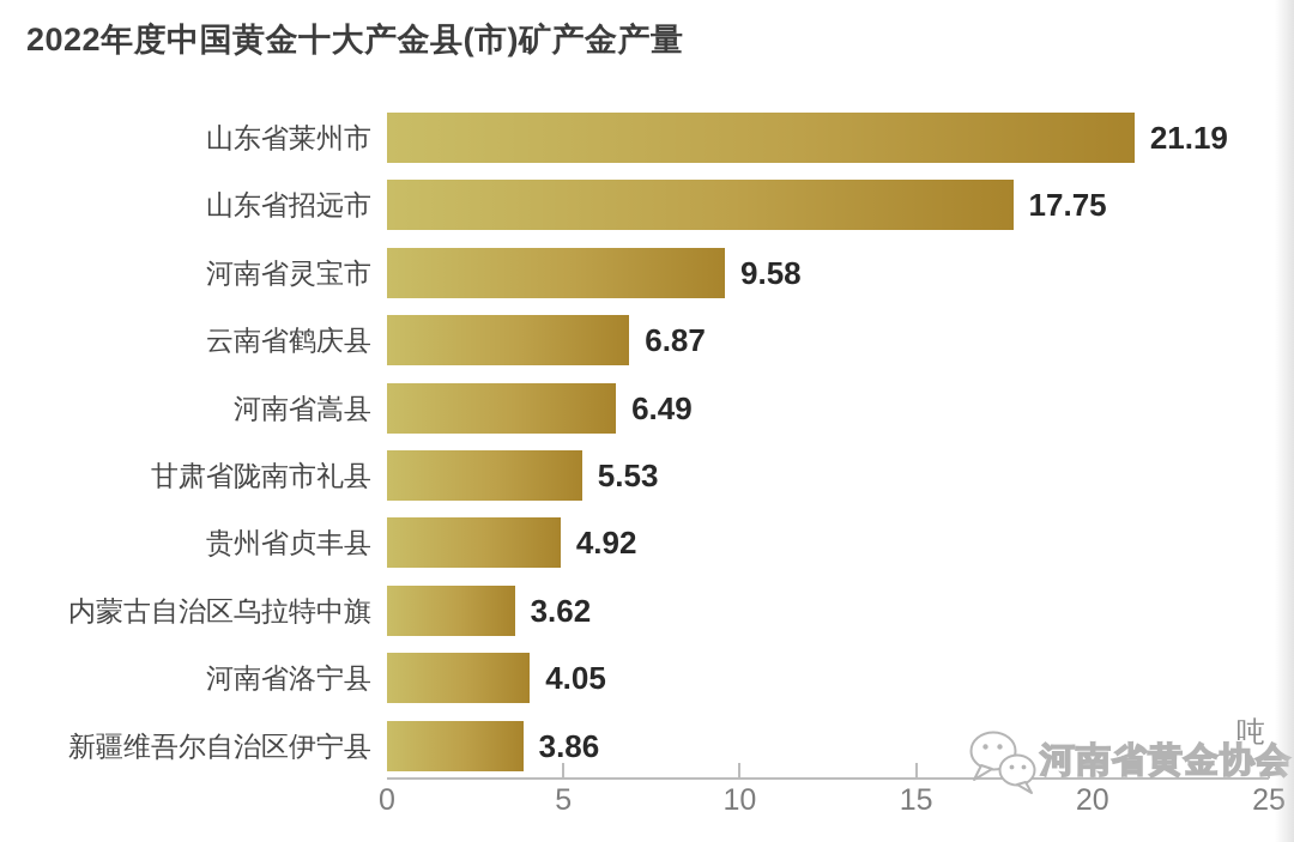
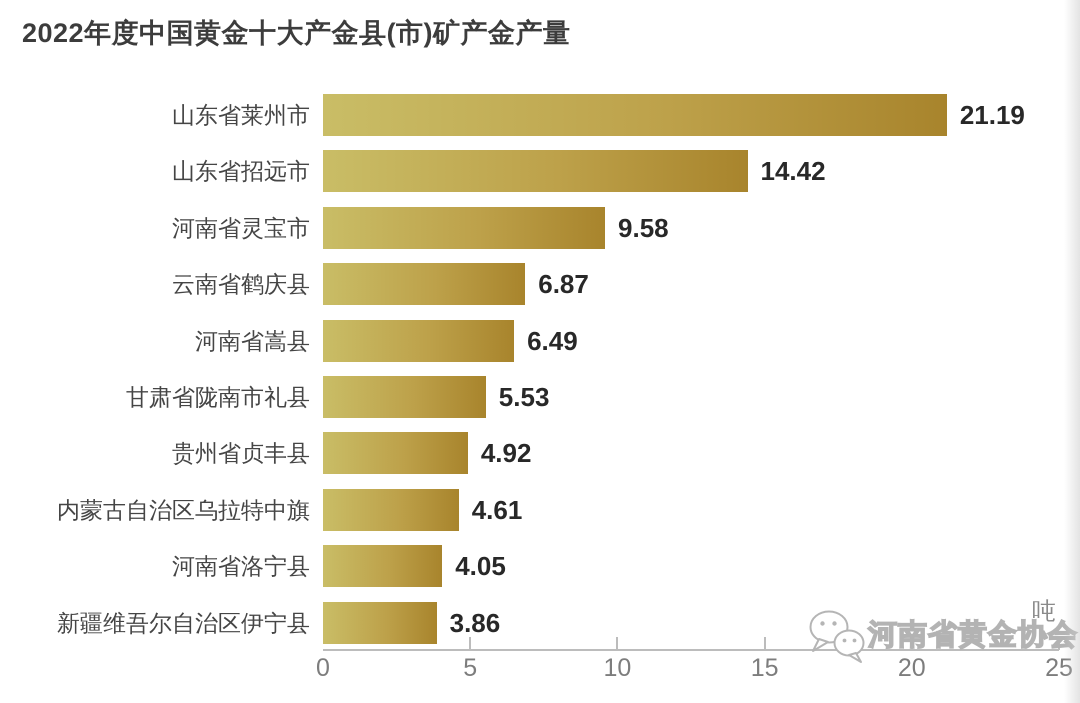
山东省招远市: 17.75 -> 14.42
内蒙古自治区乌拉特中旗: 3.62 -> 4.61
